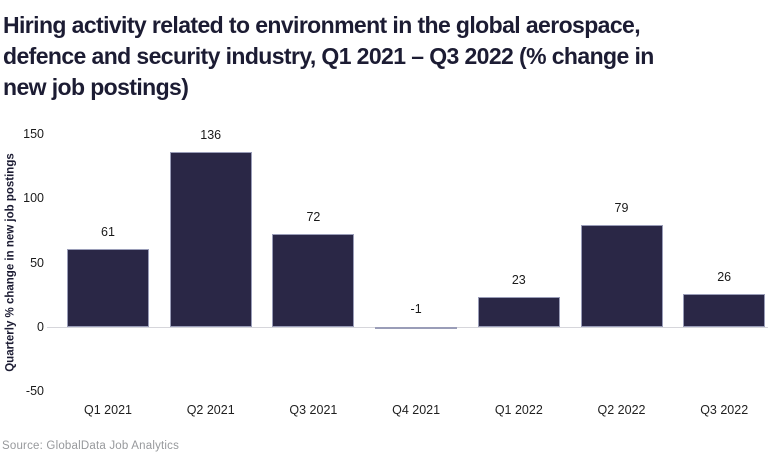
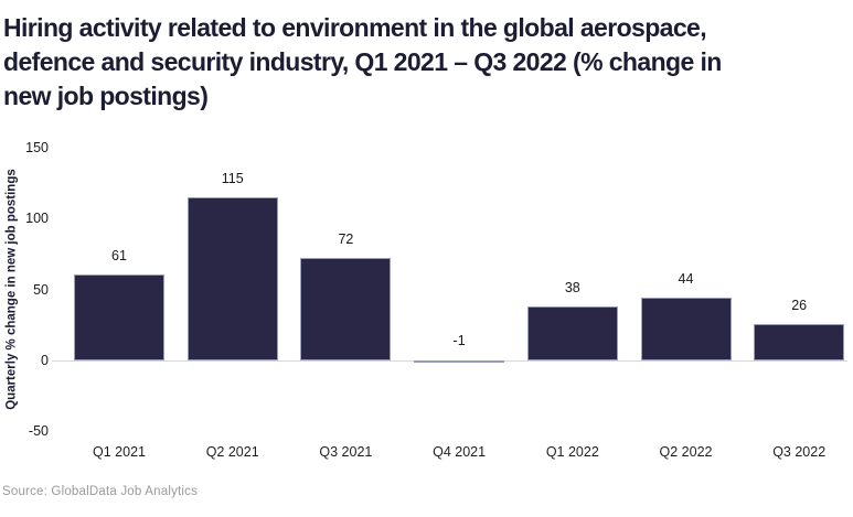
Q2 2021: 136 -> 115
Q1 2022: 23 -> 38
Q2 2022: 79 -> 44
